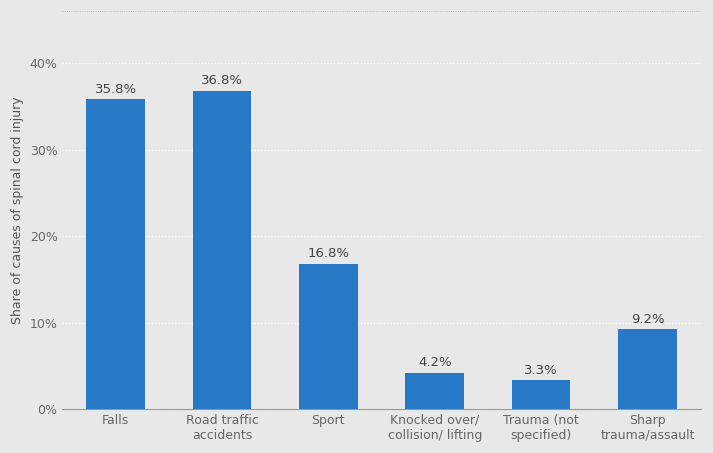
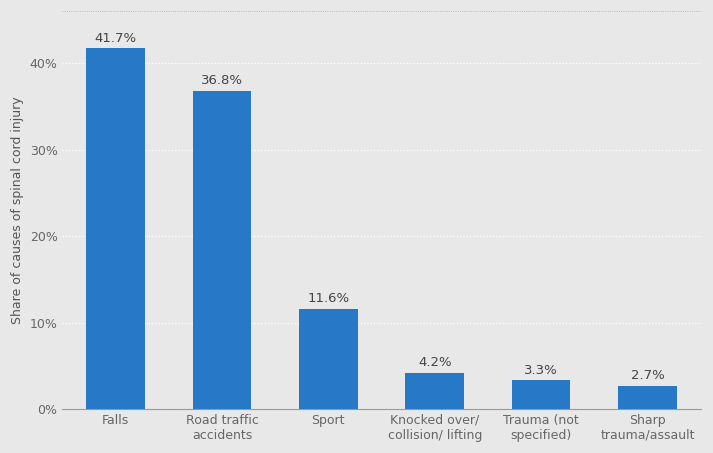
Falls: 35.8% -> 41.7%
Sport: 16.8% -> 11.6%
Sharp trauma/assault: 9.2% -> 2.7%
